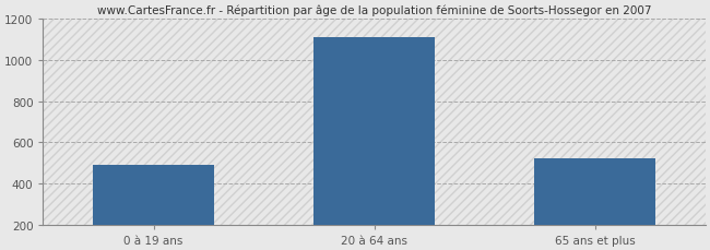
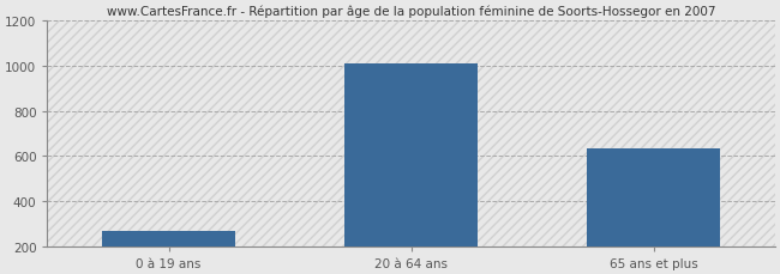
0 à 19 ans: 490 -> 270
20 à 64 ans: 1110 -> 1010
65 ans et plus: 520 -> 640
